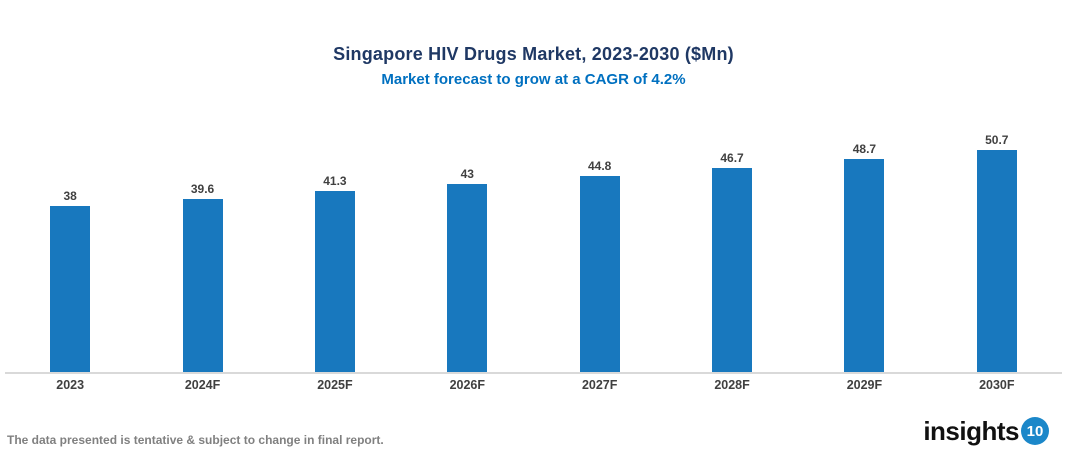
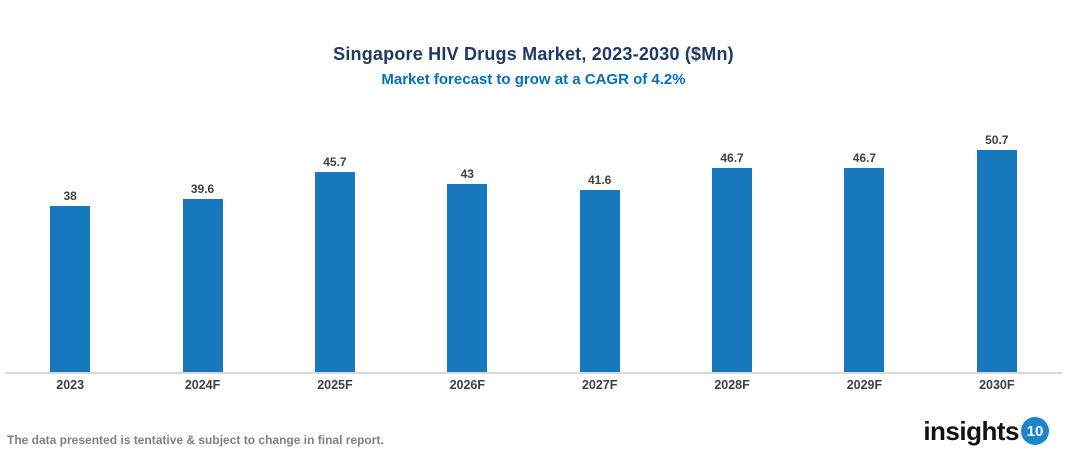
2025F: 41.3 -> 45.7
2027F: 44.8 -> 41.6
2029F: 48.7 -> 46.7
